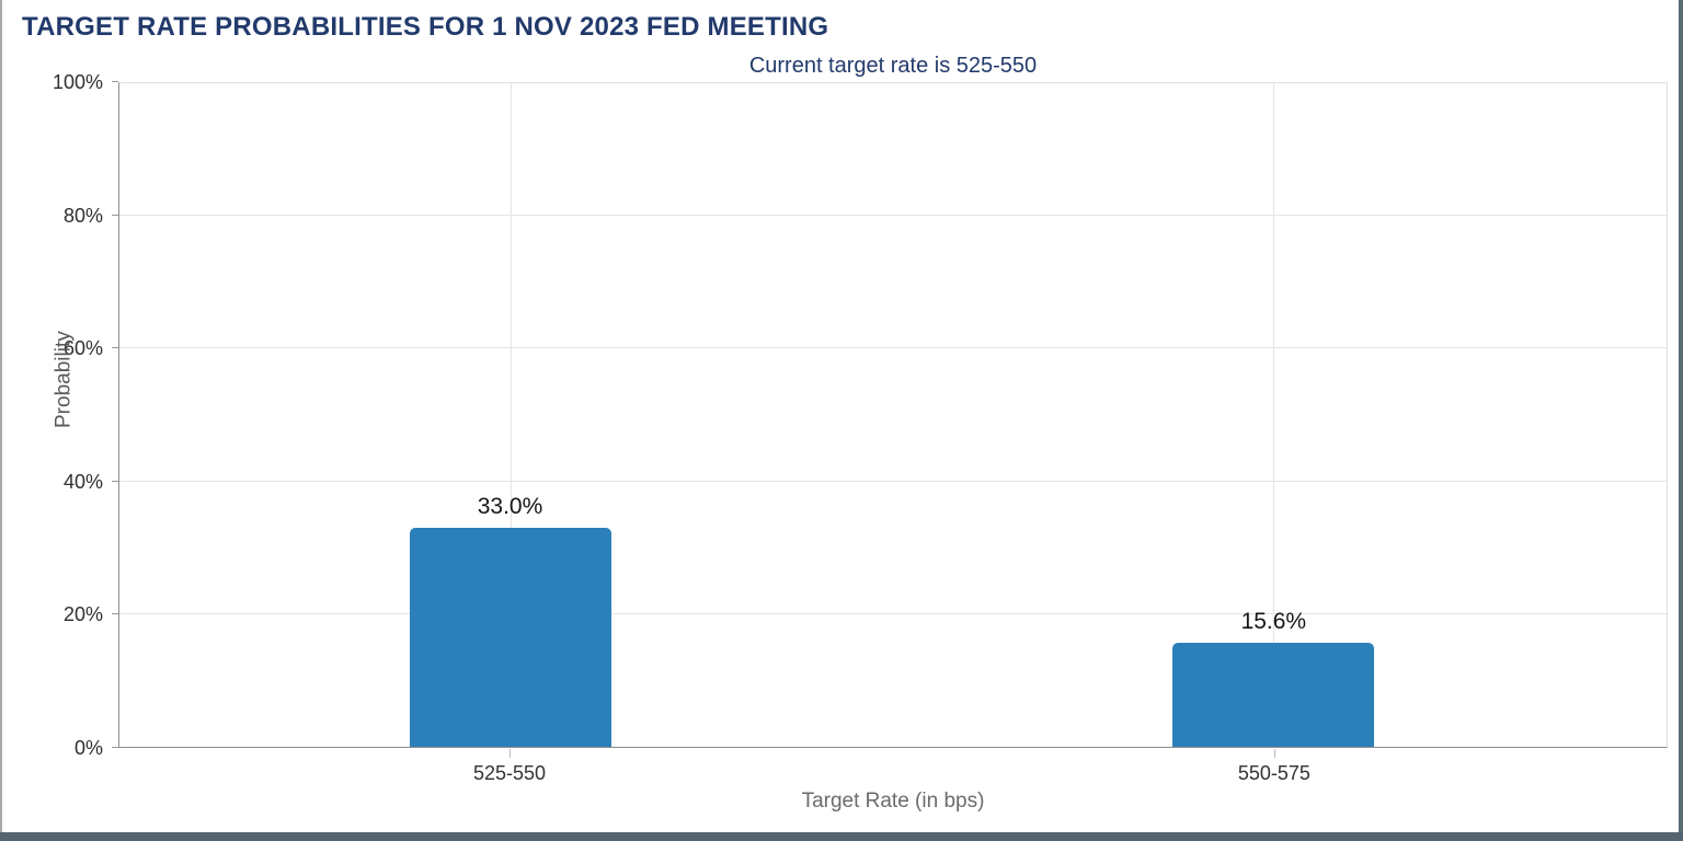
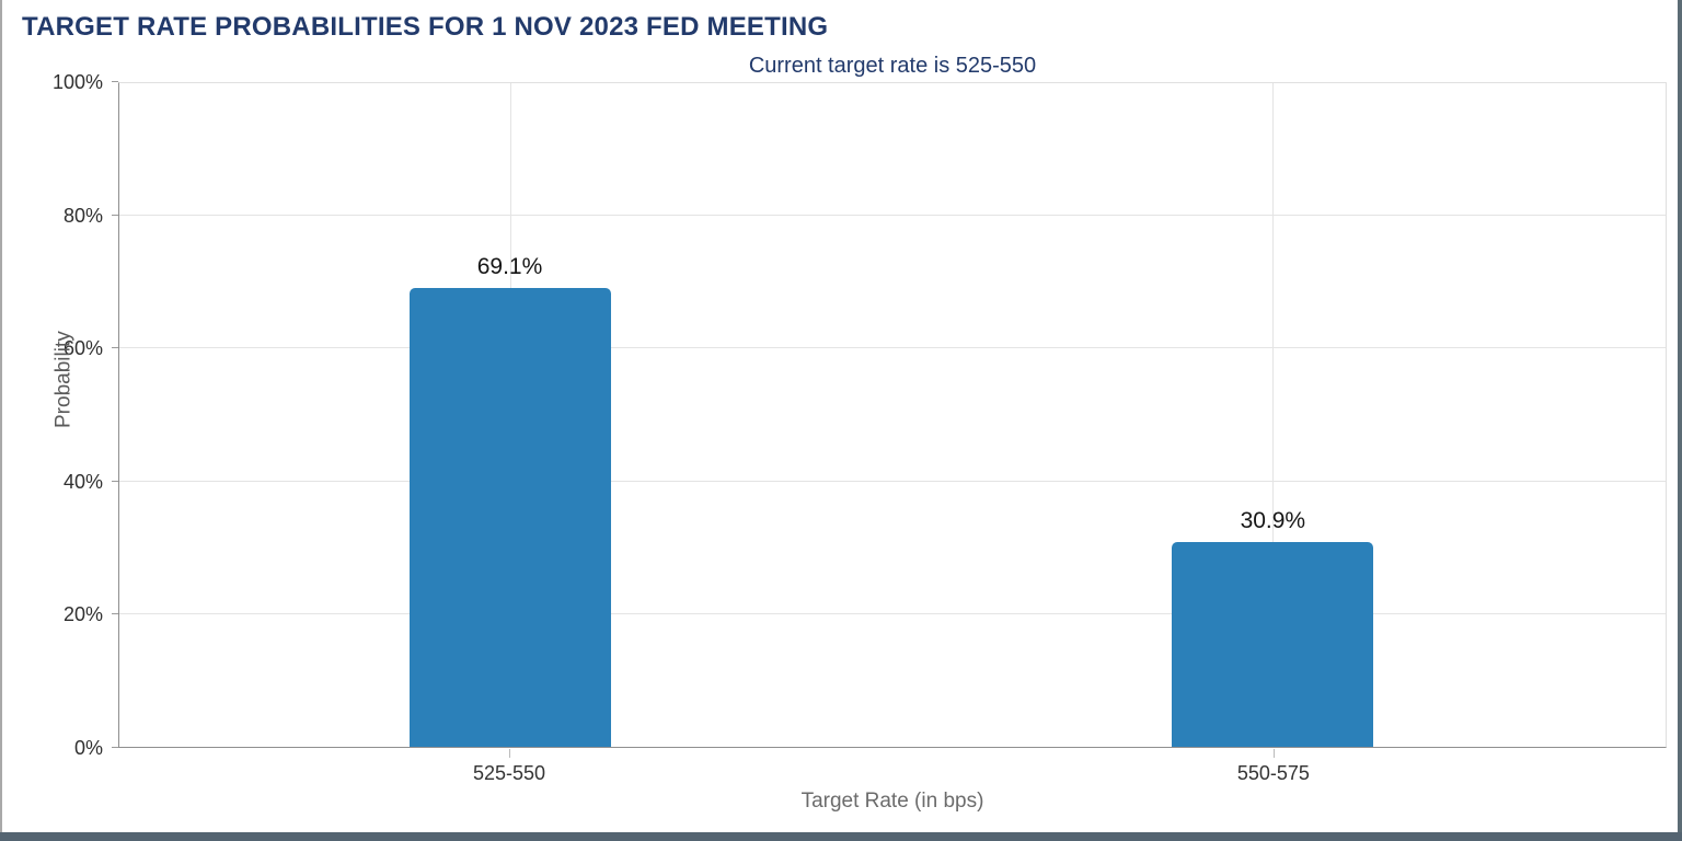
525-550: 33.0% -> 69.1%
550-575: 15.6% -> 30.9%
